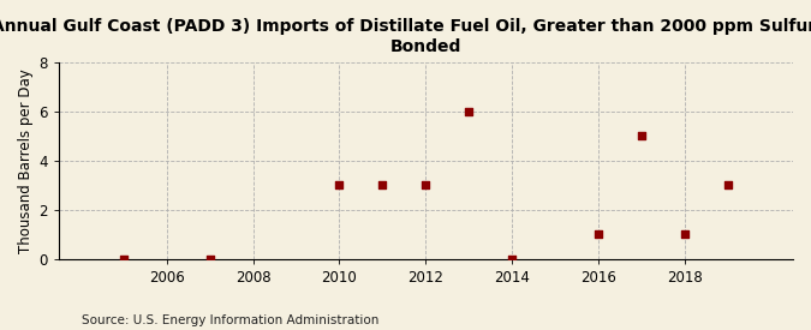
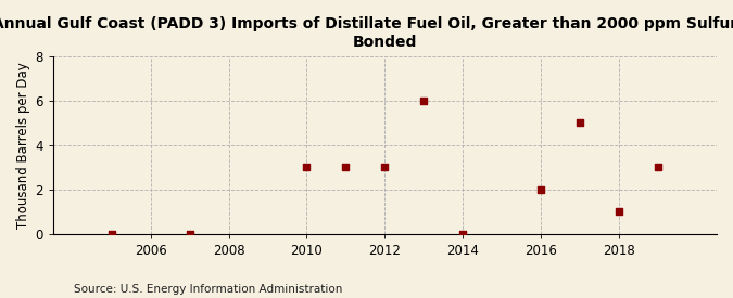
2016: 1 -> 2
